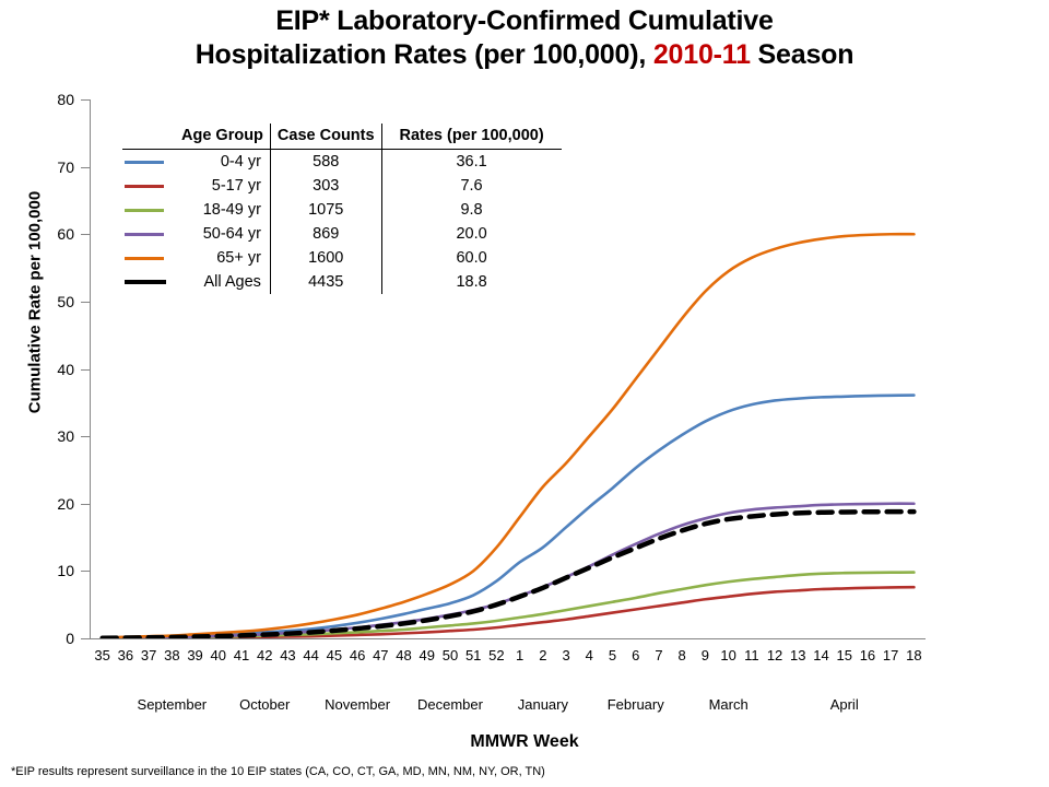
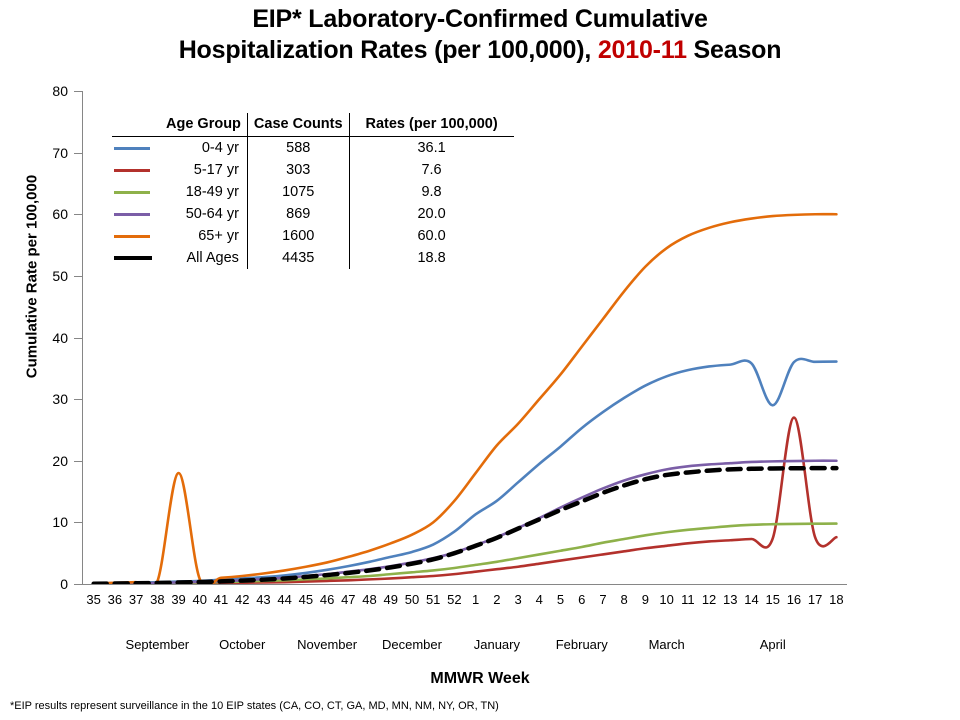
65+ yr/39: 1 -> 18
0-4 yr/15: 36 -> 29
5-17 yr/16: 8 -> 27
